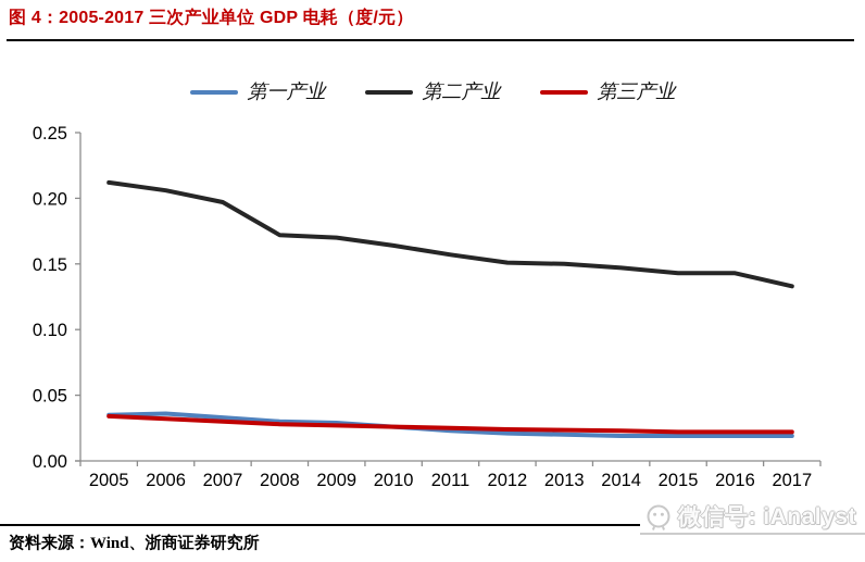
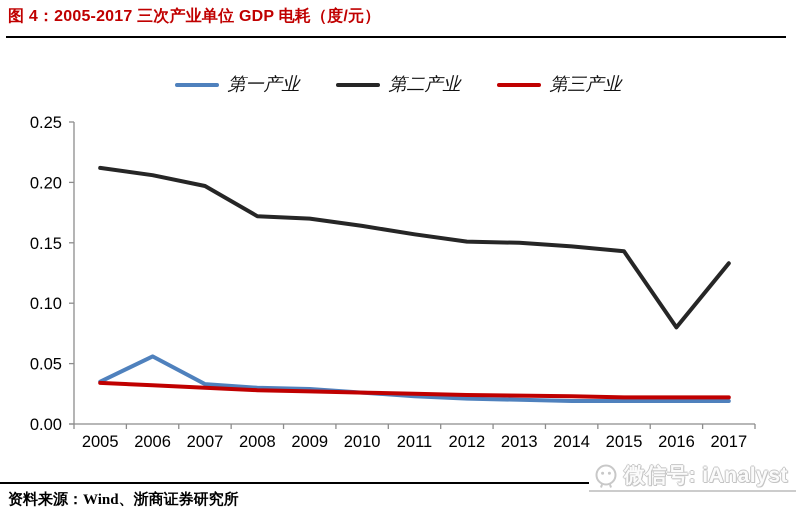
第一产业/2006: 0.036 -> 0.056
第二产业/2016: 0.143 -> 0.080
